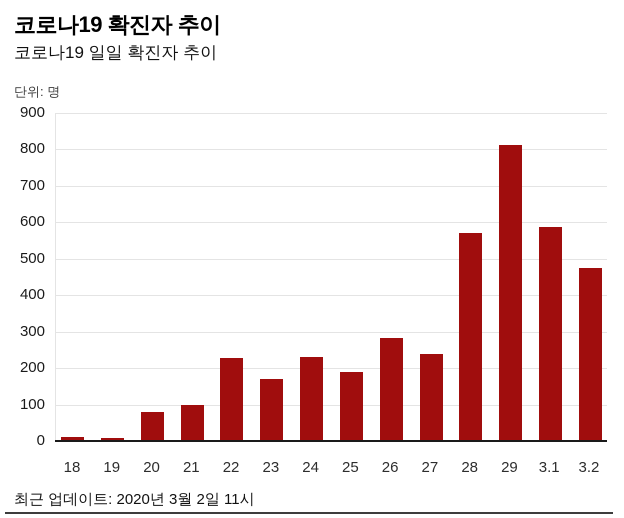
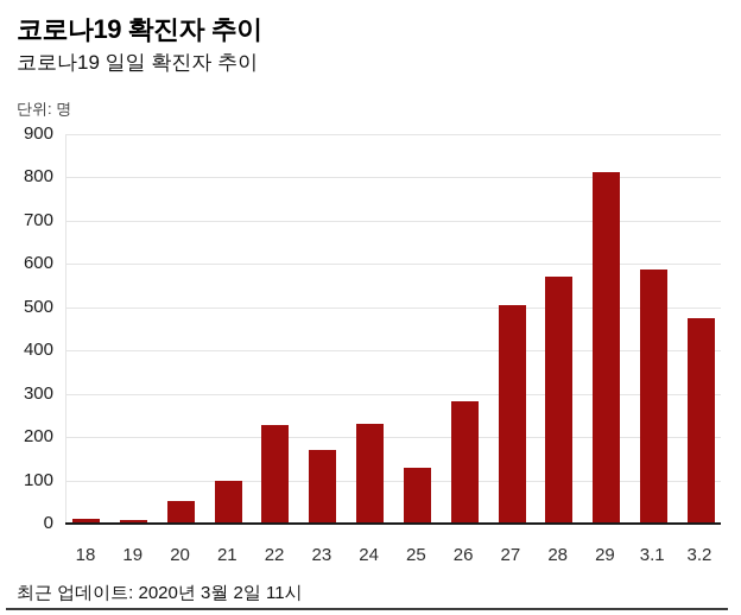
20: 80 -> 50
25: 190 -> 130
27: 240 -> 500
